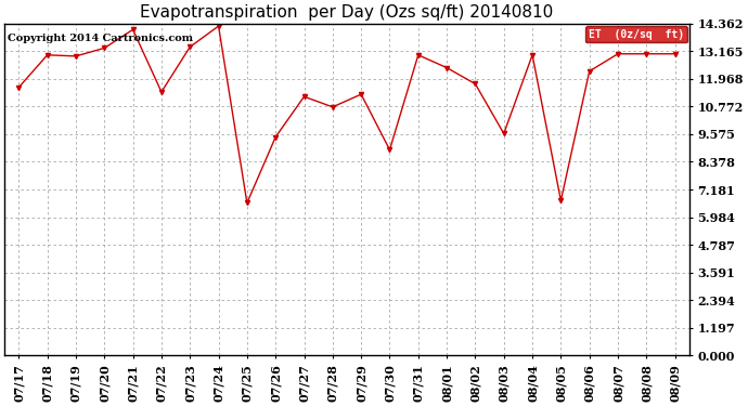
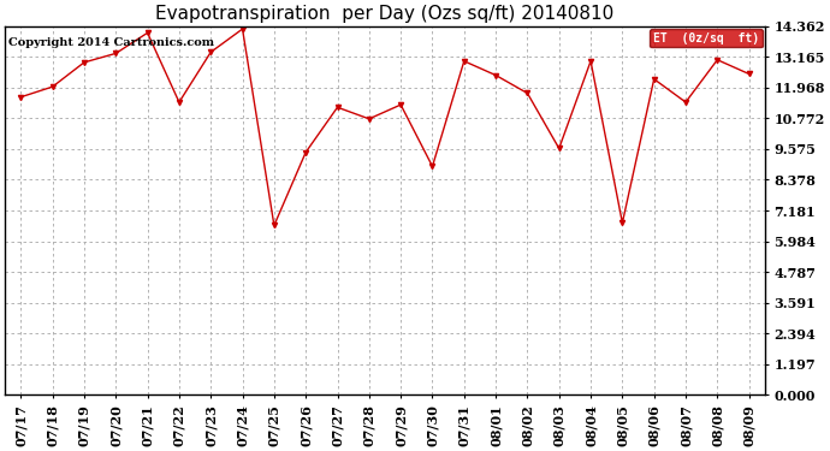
07/18: 13.00 -> 12.00
08/07: 13.05 -> 11.40
08/09: 13.05 -> 12.50
